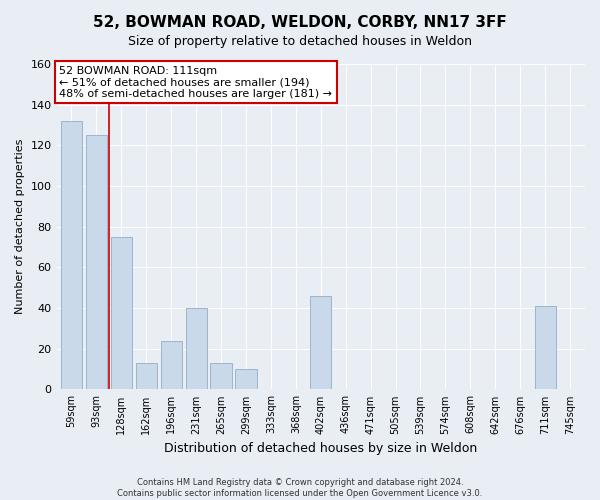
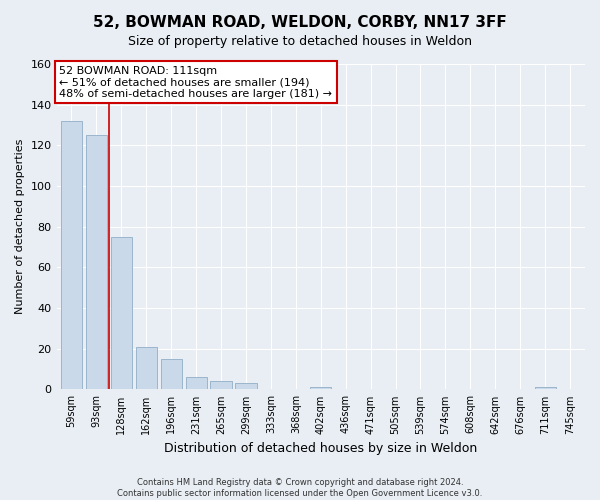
162sqm: 13 -> 21
196sqm: 24 -> 15
231sqm: 40 -> 6
265sqm: 13 -> 4
299sqm: 10 -> 3
402sqm: 46 -> 1
711sqm: 41 -> 1
